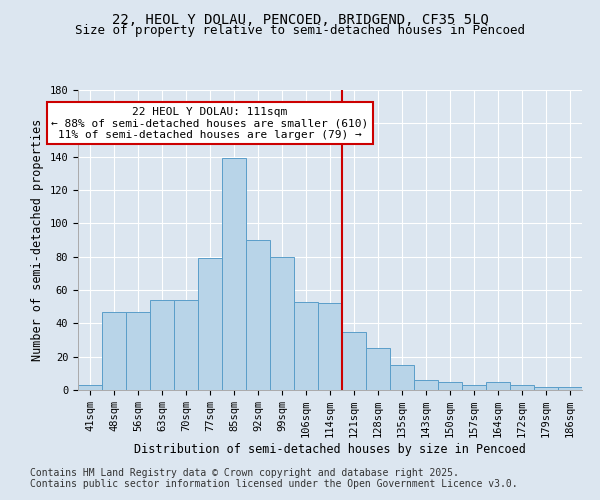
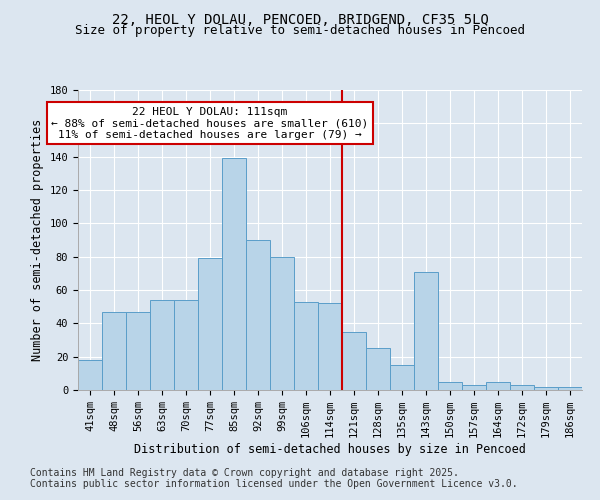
41sqm: 3 -> 18
143sqm: 6 -> 71
